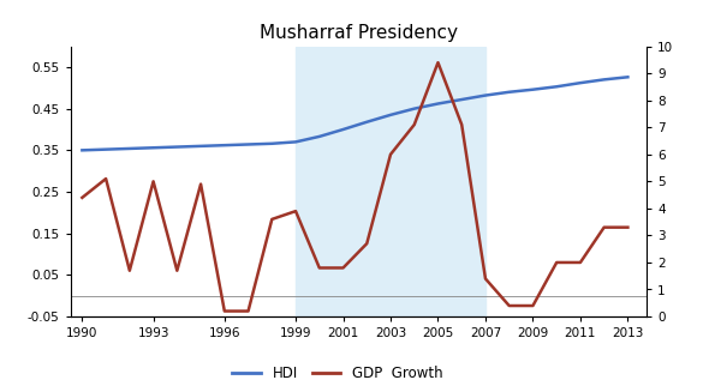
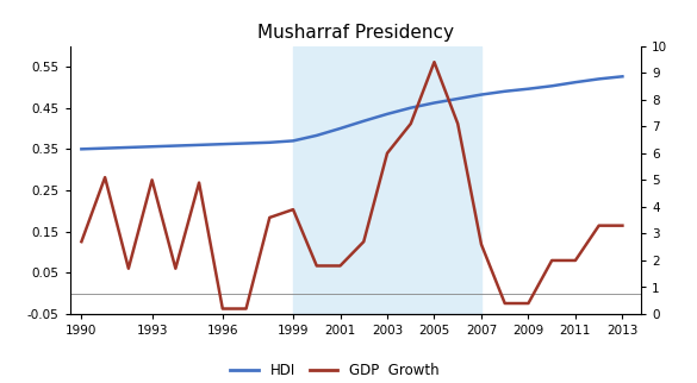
GDP Growth/1990: 4.4 -> 2.7
GDP Growth/2007: 1.4 -> 2.6
